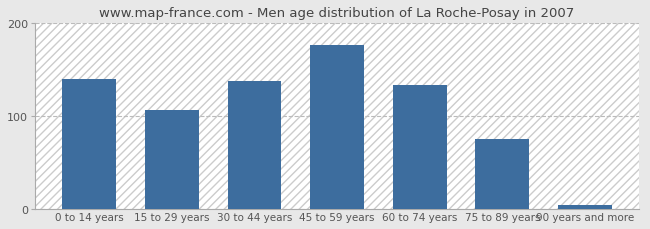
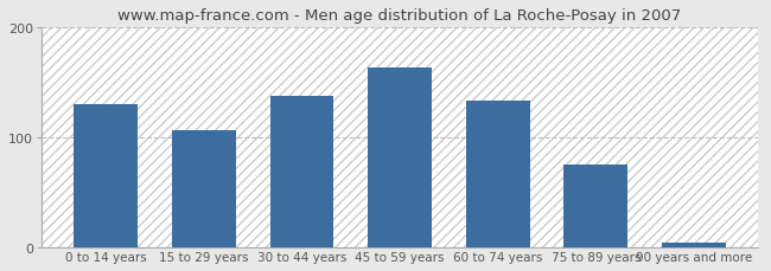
0 to 14 years: 140 -> 130
45 to 59 years: 176 -> 163
